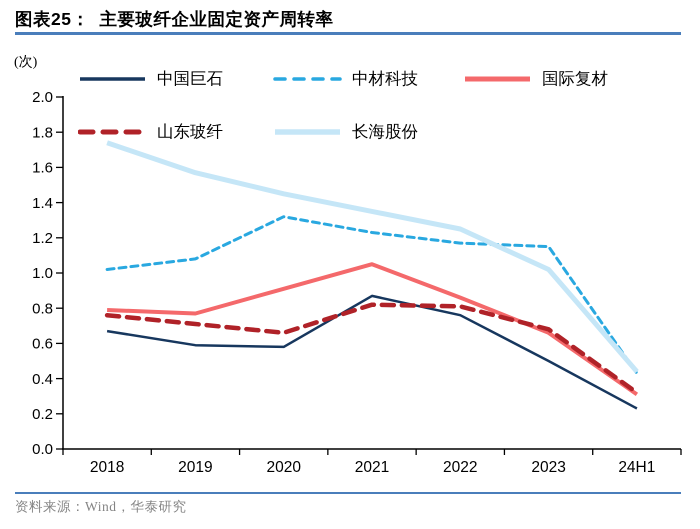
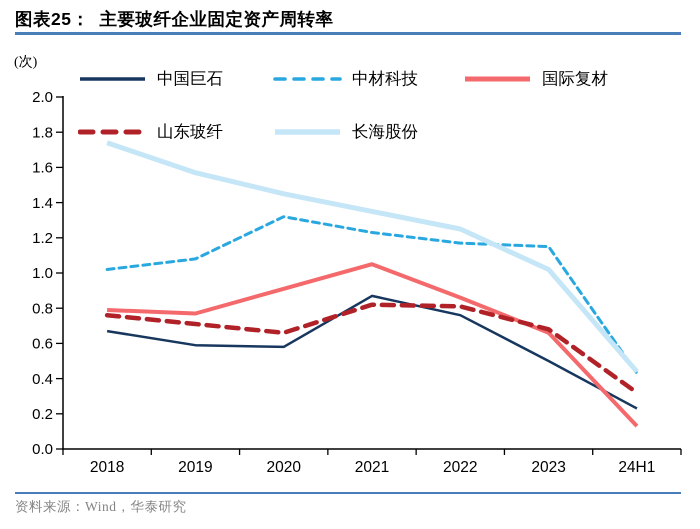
国际复材/24H1: 0.31 -> 0.13
